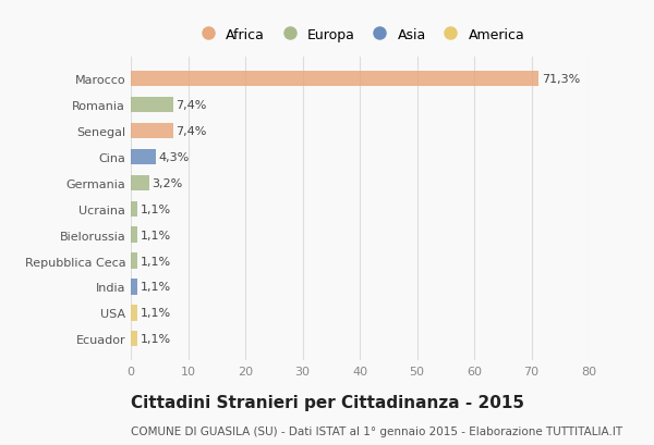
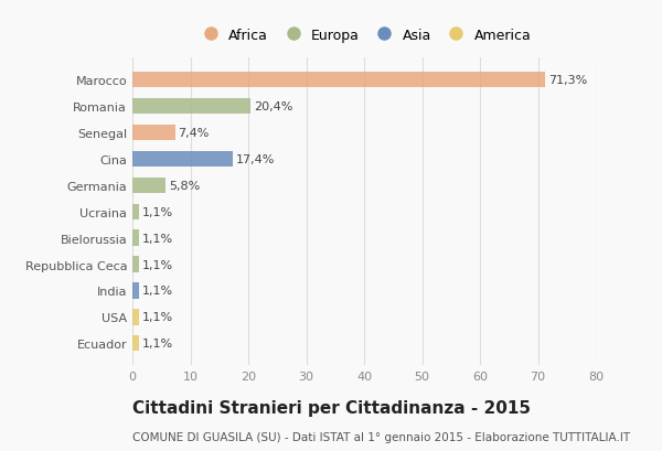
Romania: 7,4% -> 20,4%
Cina: 4,3% -> 17,4%
Germania: 3,2% -> 5,8%
